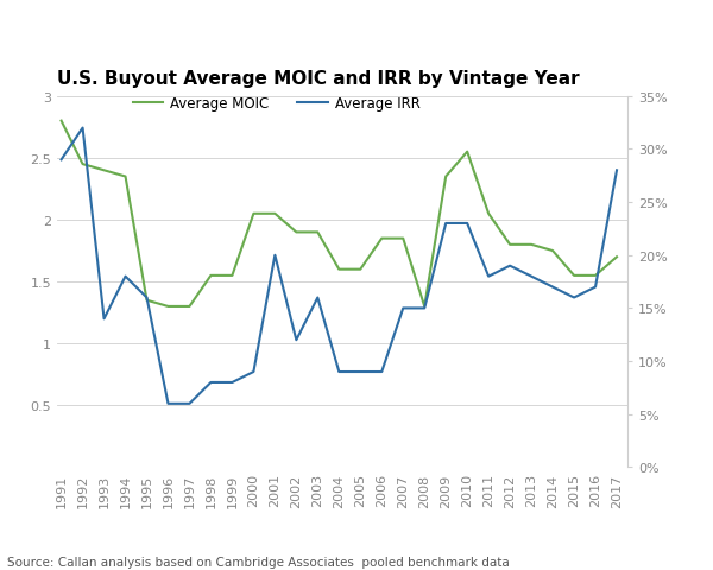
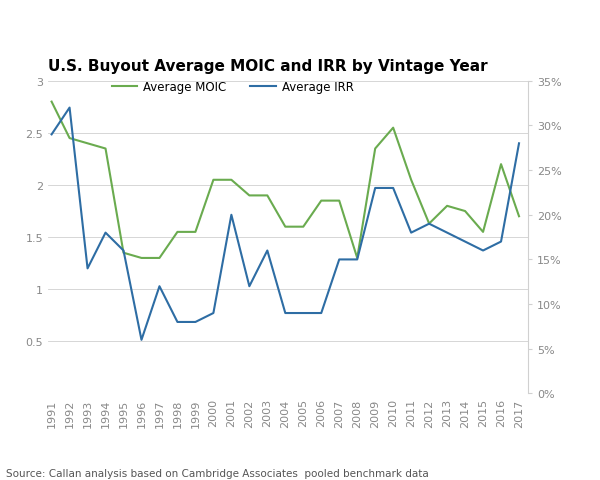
Average IRR/1997: 6% -> 12%
Average MOIC/2012: 1.80 -> 1.63
Average MOIC/2016: 1.55 -> 2.20
